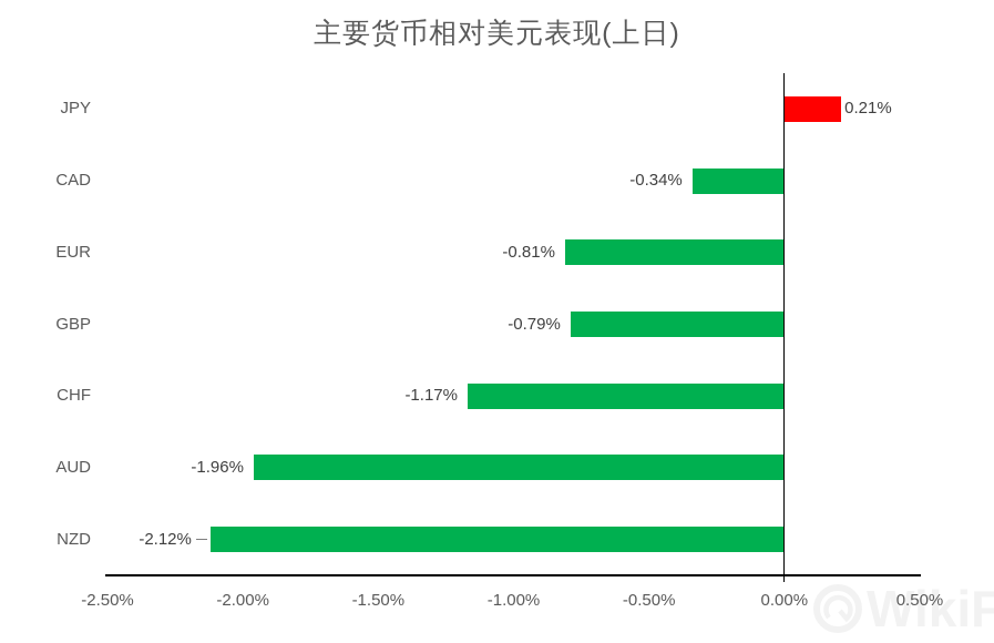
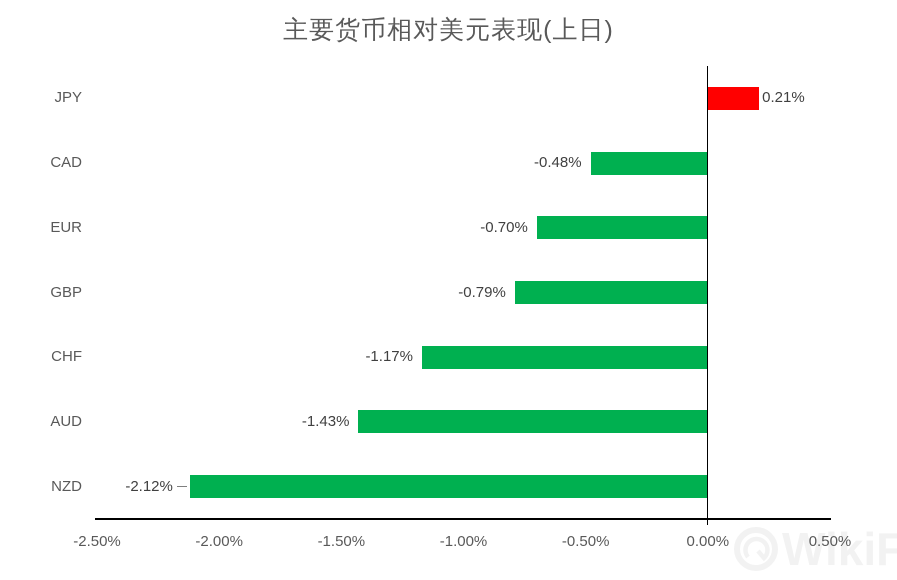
CAD: -0.34% -> -0.48%
EUR: -0.81% -> -0.70%
AUD: -1.96% -> -1.43%
